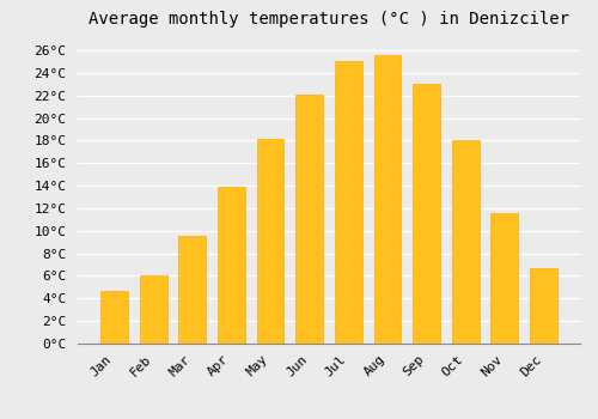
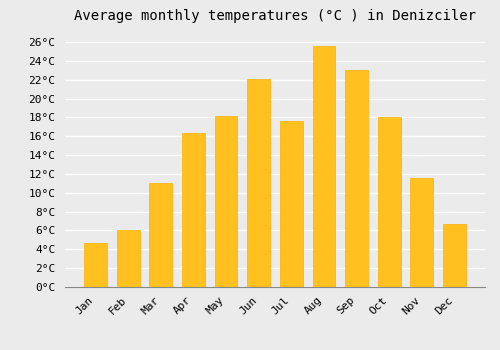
Mar: 9.6°C -> 11.0°C
Apr: 13.9°C -> 16.4°C
Jul: 25.1°C -> 17.6°C
